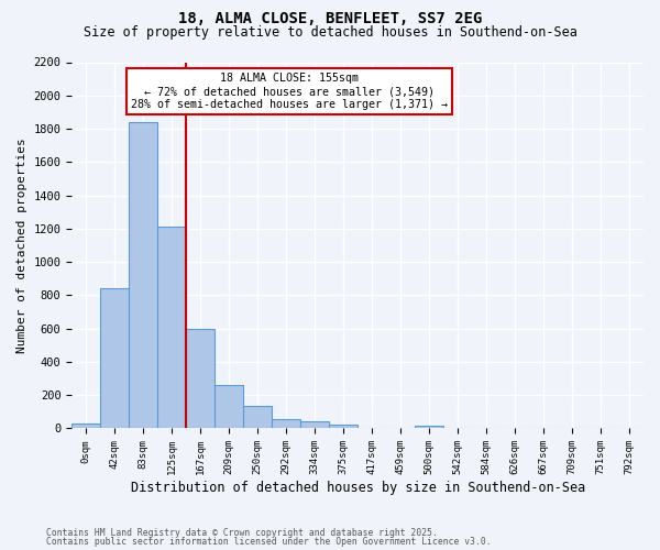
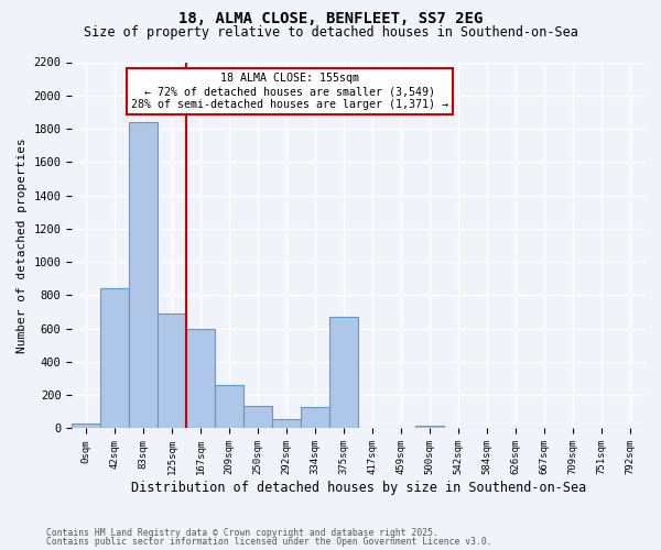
125sqm: 1210 -> 690
334sqm: 40 -> 130
375sqm: 20 -> 670
